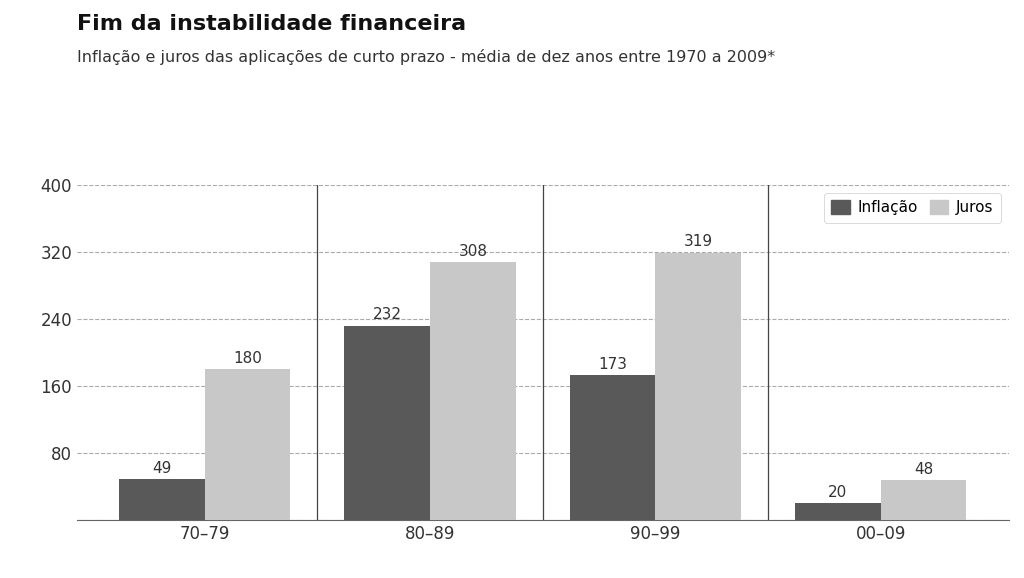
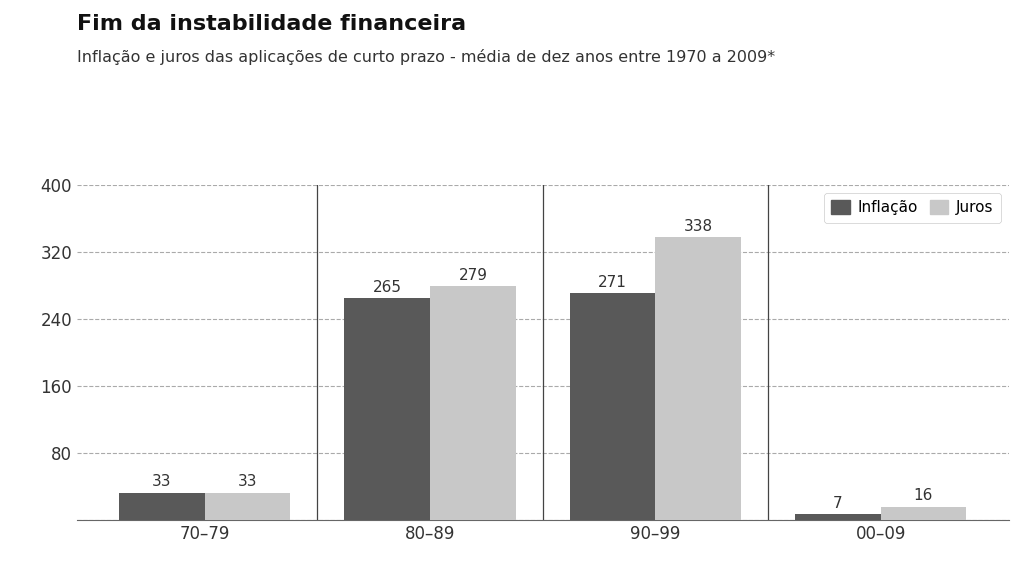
Inflação/70–79: 49 -> 33
Juros/70–79: 180 -> 33
Inflação/80–89: 232 -> 265
Juros/80–89: 308 -> 279
Inflação/90–99: 173 -> 271
Juros/90–99: 319 -> 338
Inflação/00–09: 20 -> 7
Juros/00–09: 48 -> 16
